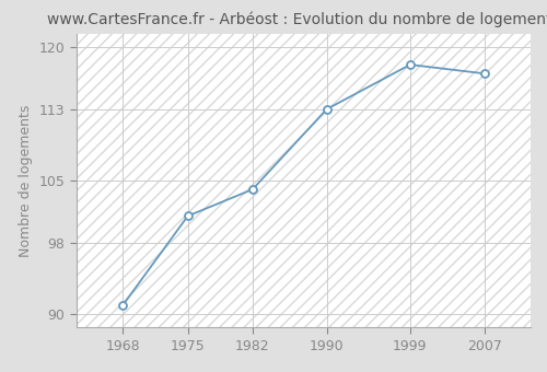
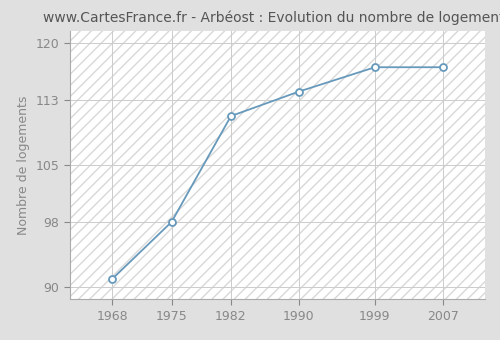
1975: 101 -> 98
1982: 104 -> 111
1990: 113 -> 114
1999: 118 -> 117
